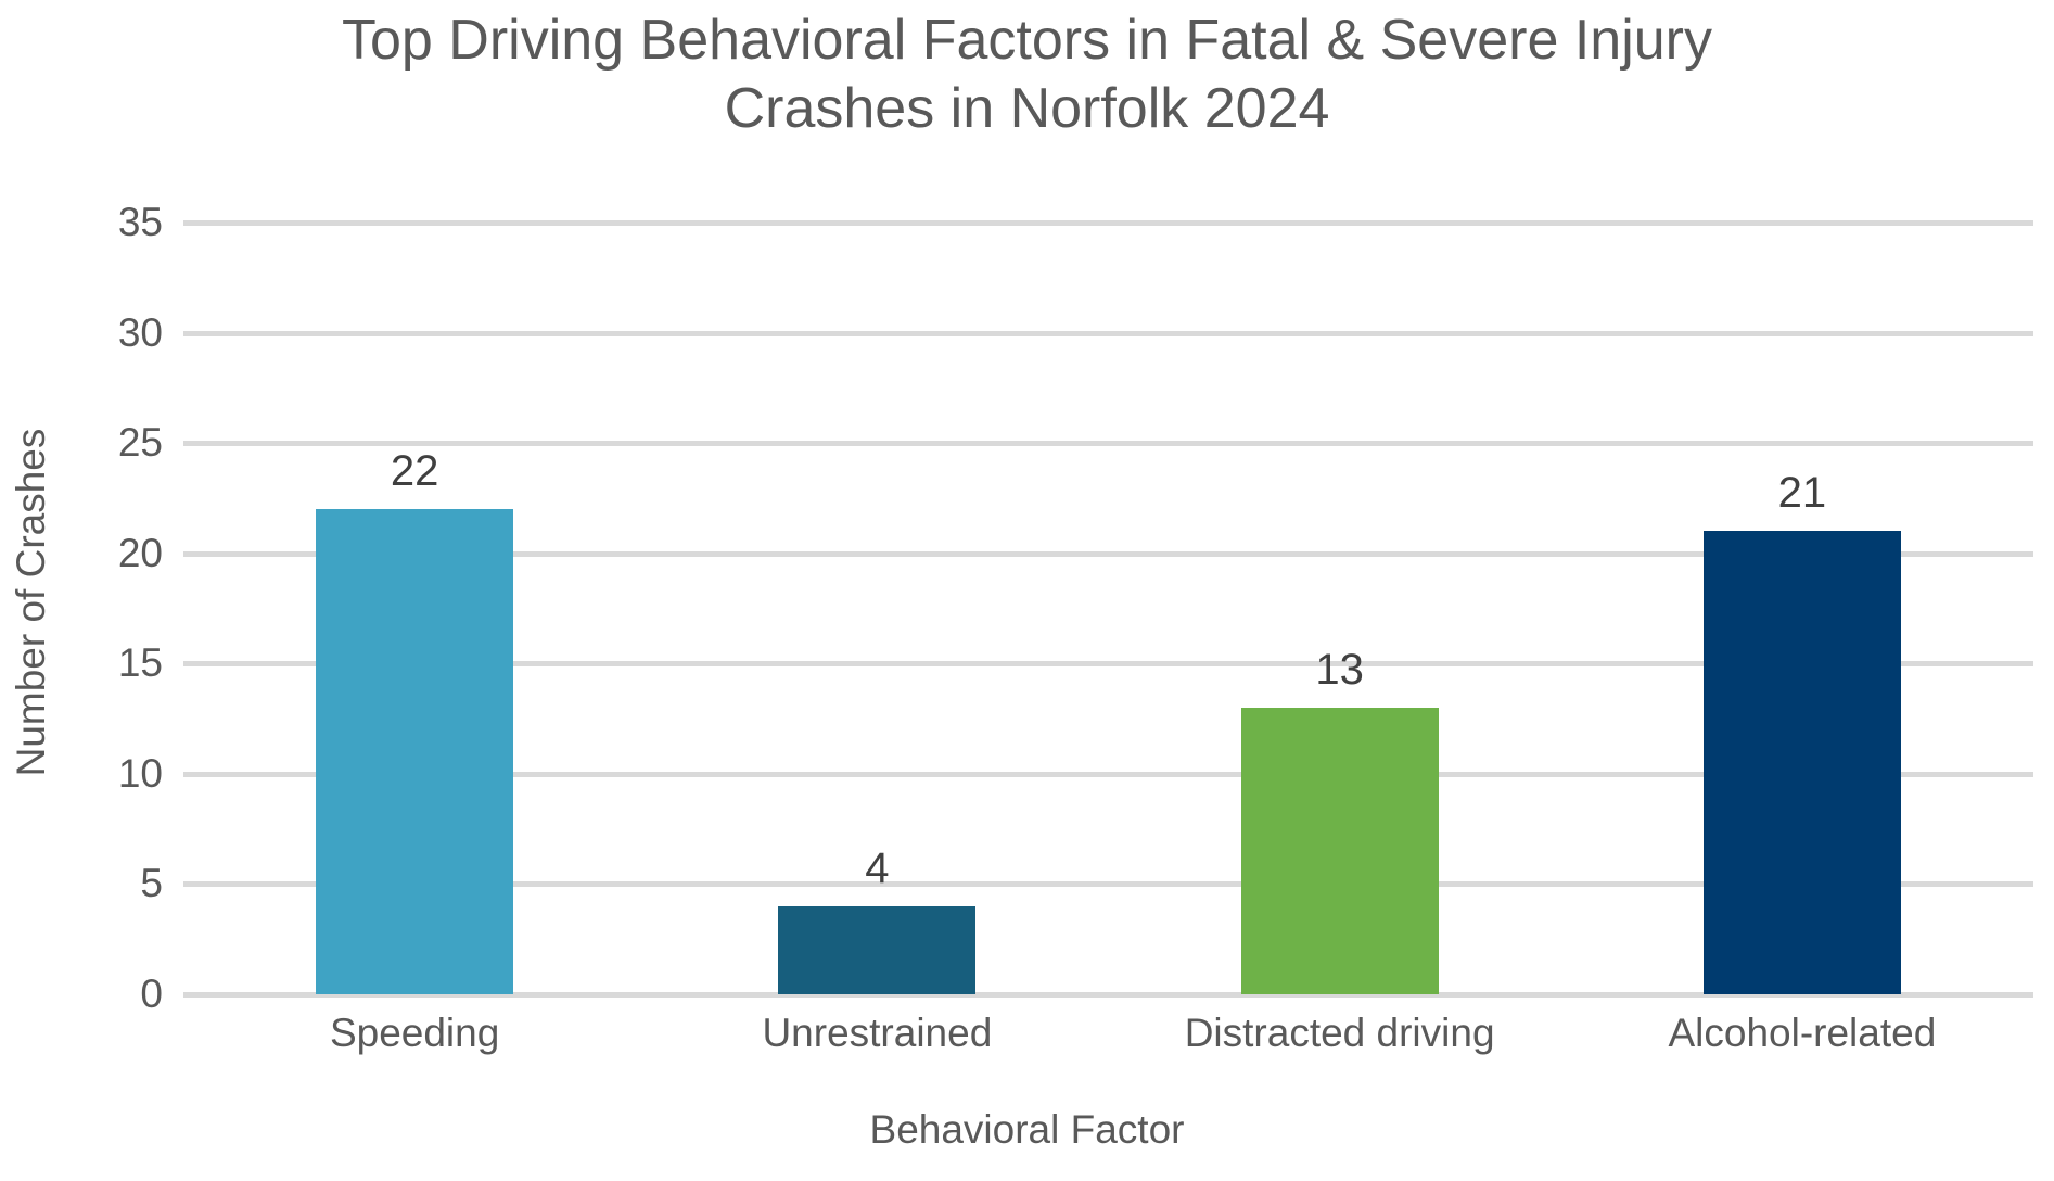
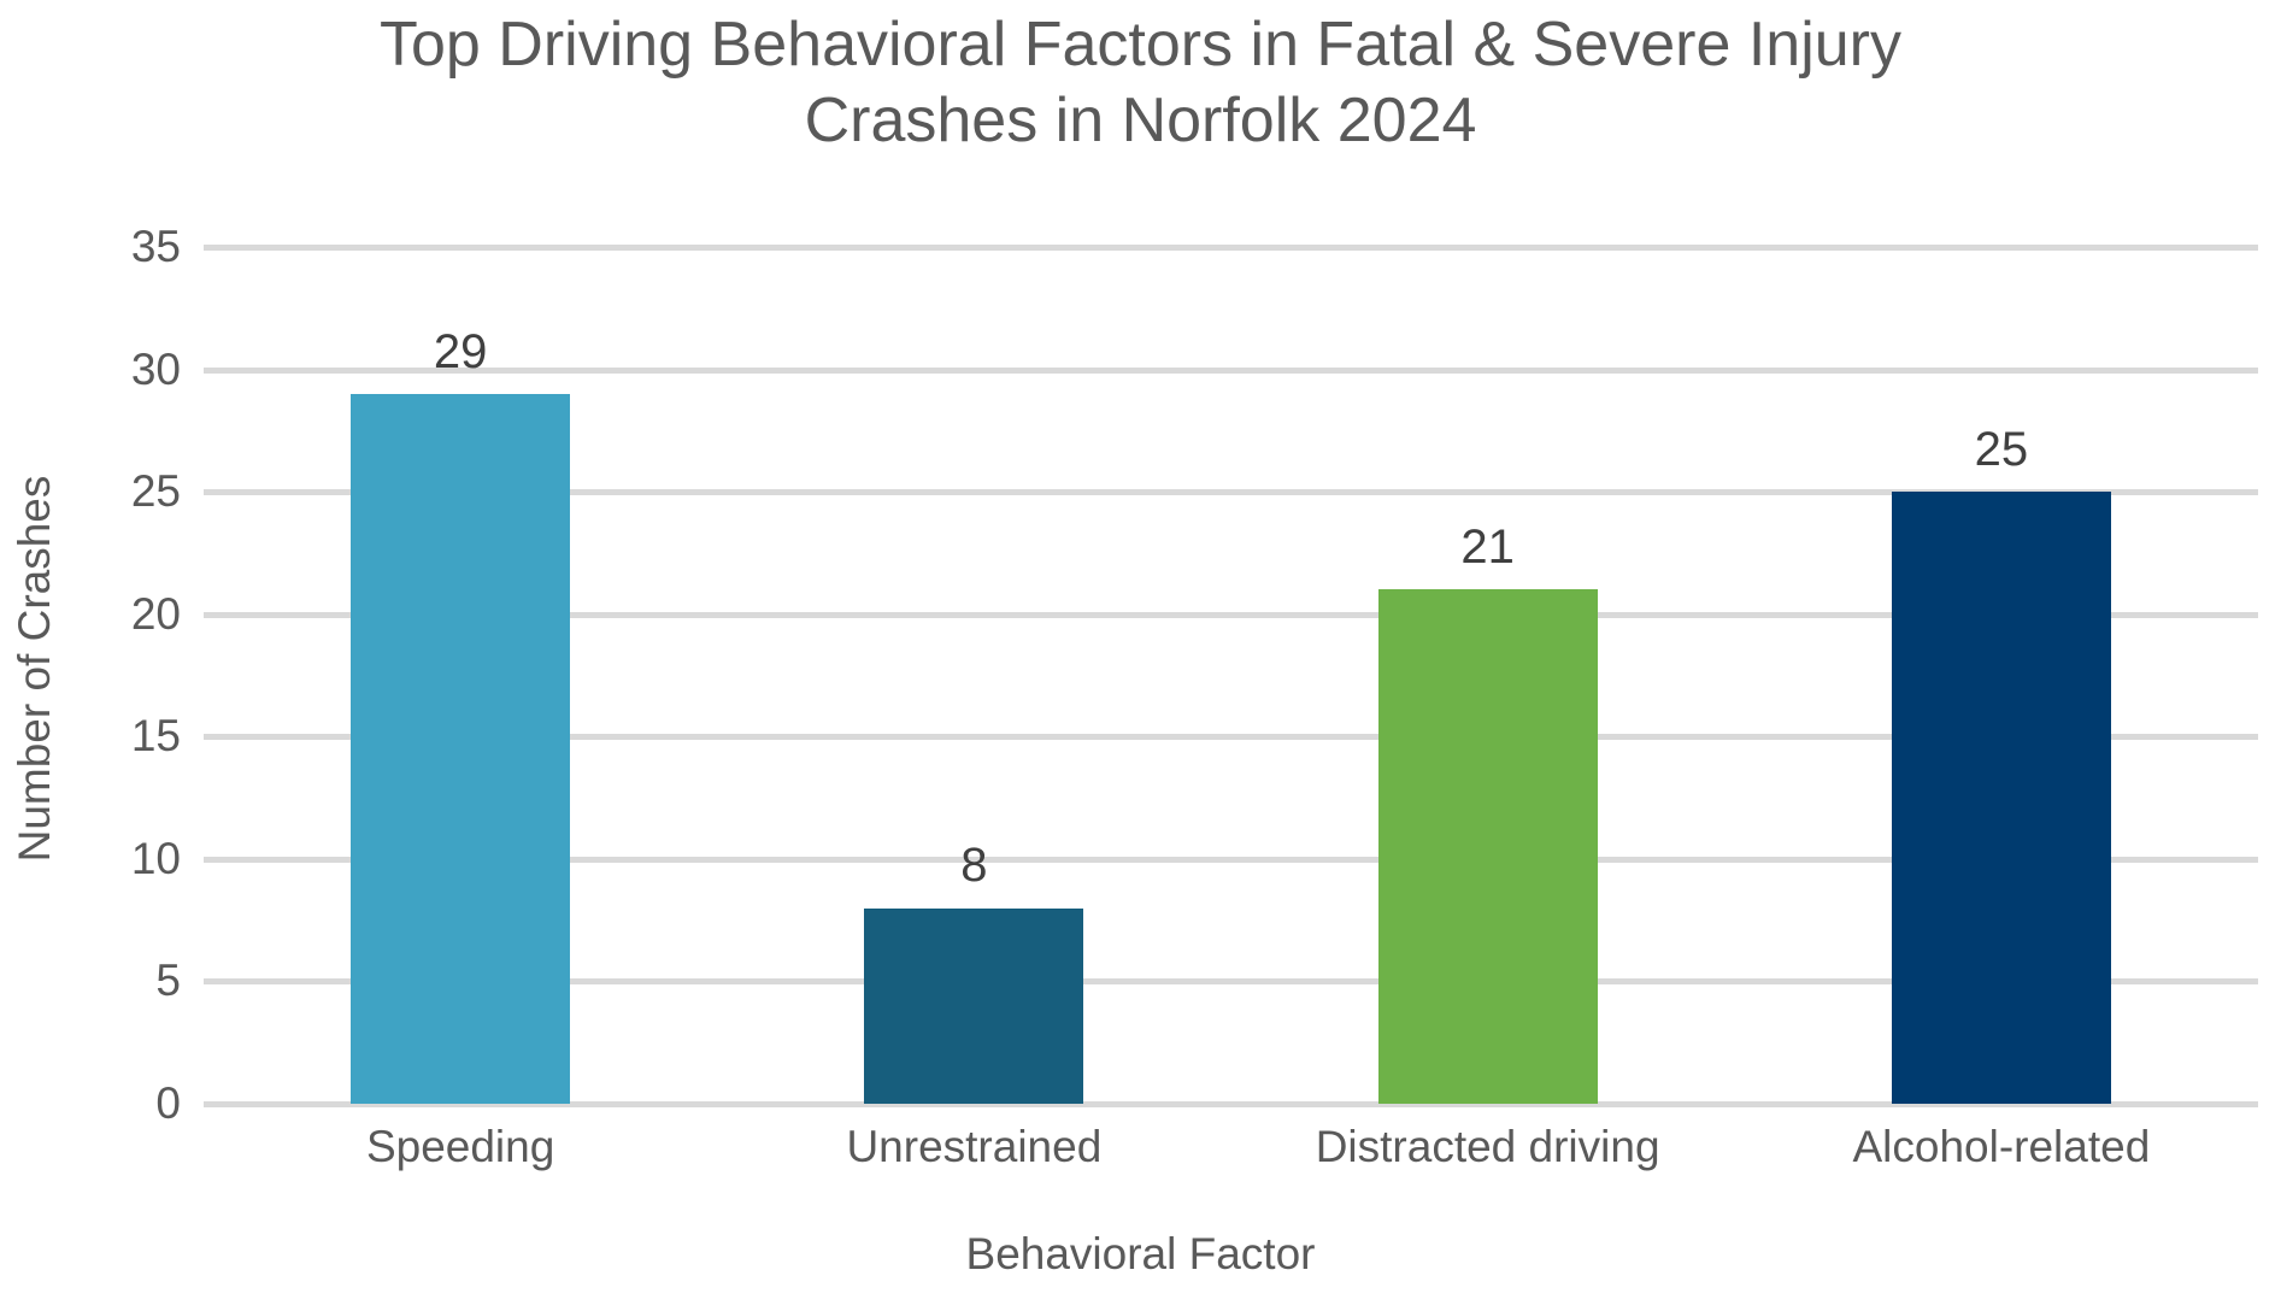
Speeding: 22 -> 29
Unrestrained: 4 -> 8
Distracted driving: 13 -> 21
Alcohol-related: 21 -> 25
